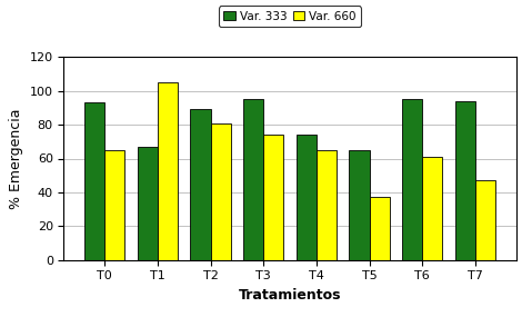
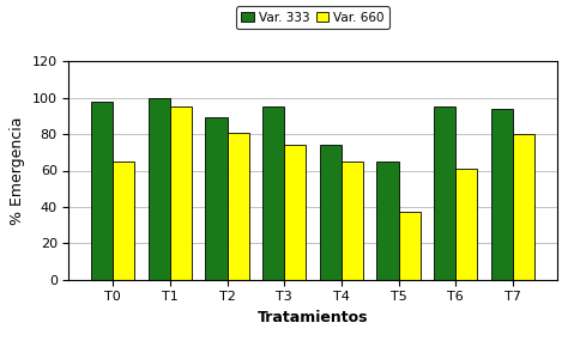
Var. 333/T0: 93 -> 98
Var. 333/T1: 67 -> 100
Var. 660/T1: 105 -> 95
Var. 660/T7: 47 -> 80
